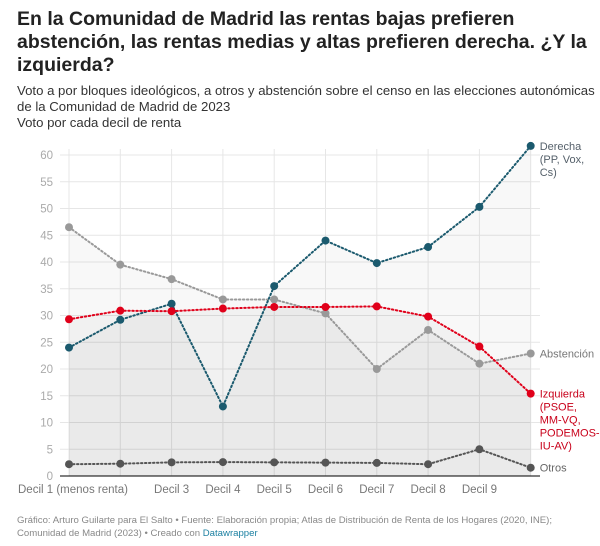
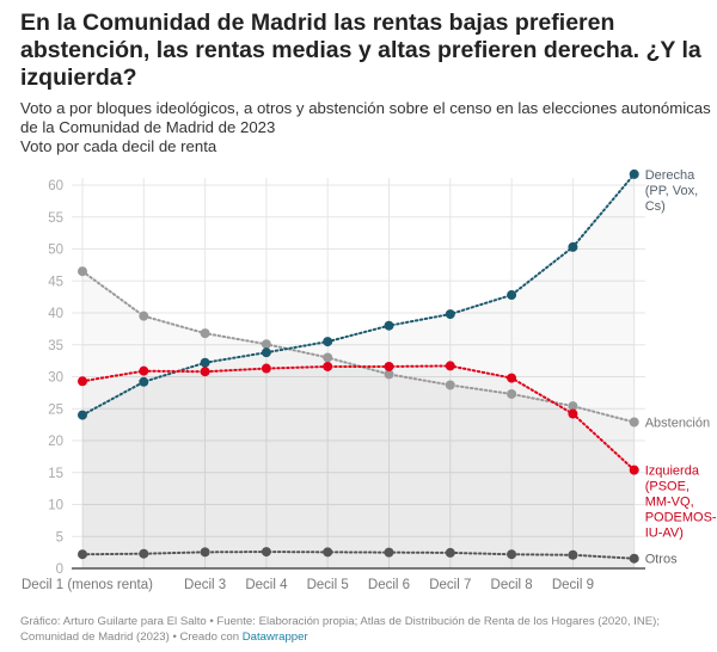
Abstención/Decil 4: 33 -> 35
Derecha (PP, Vox, Cs)/Decil 4: 13 -> 34
Derecha (PP, Vox, Cs)/Decil 6: 44 -> 38
Abstención/Decil 7: 20 -> 29
Abstención/Decil 9: 21 -> 25
Otros/Decil 9: 5 -> 2
